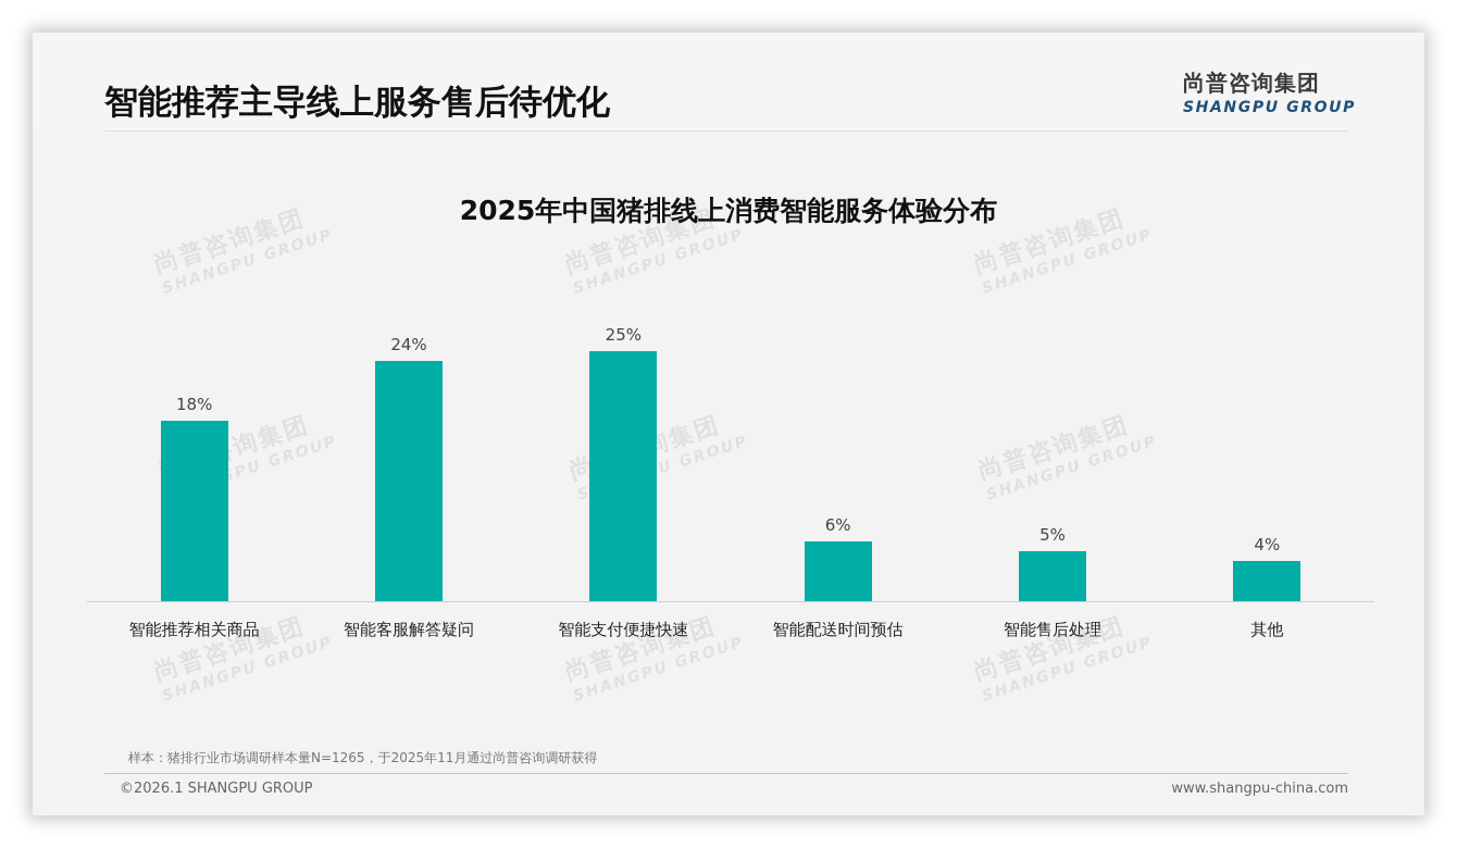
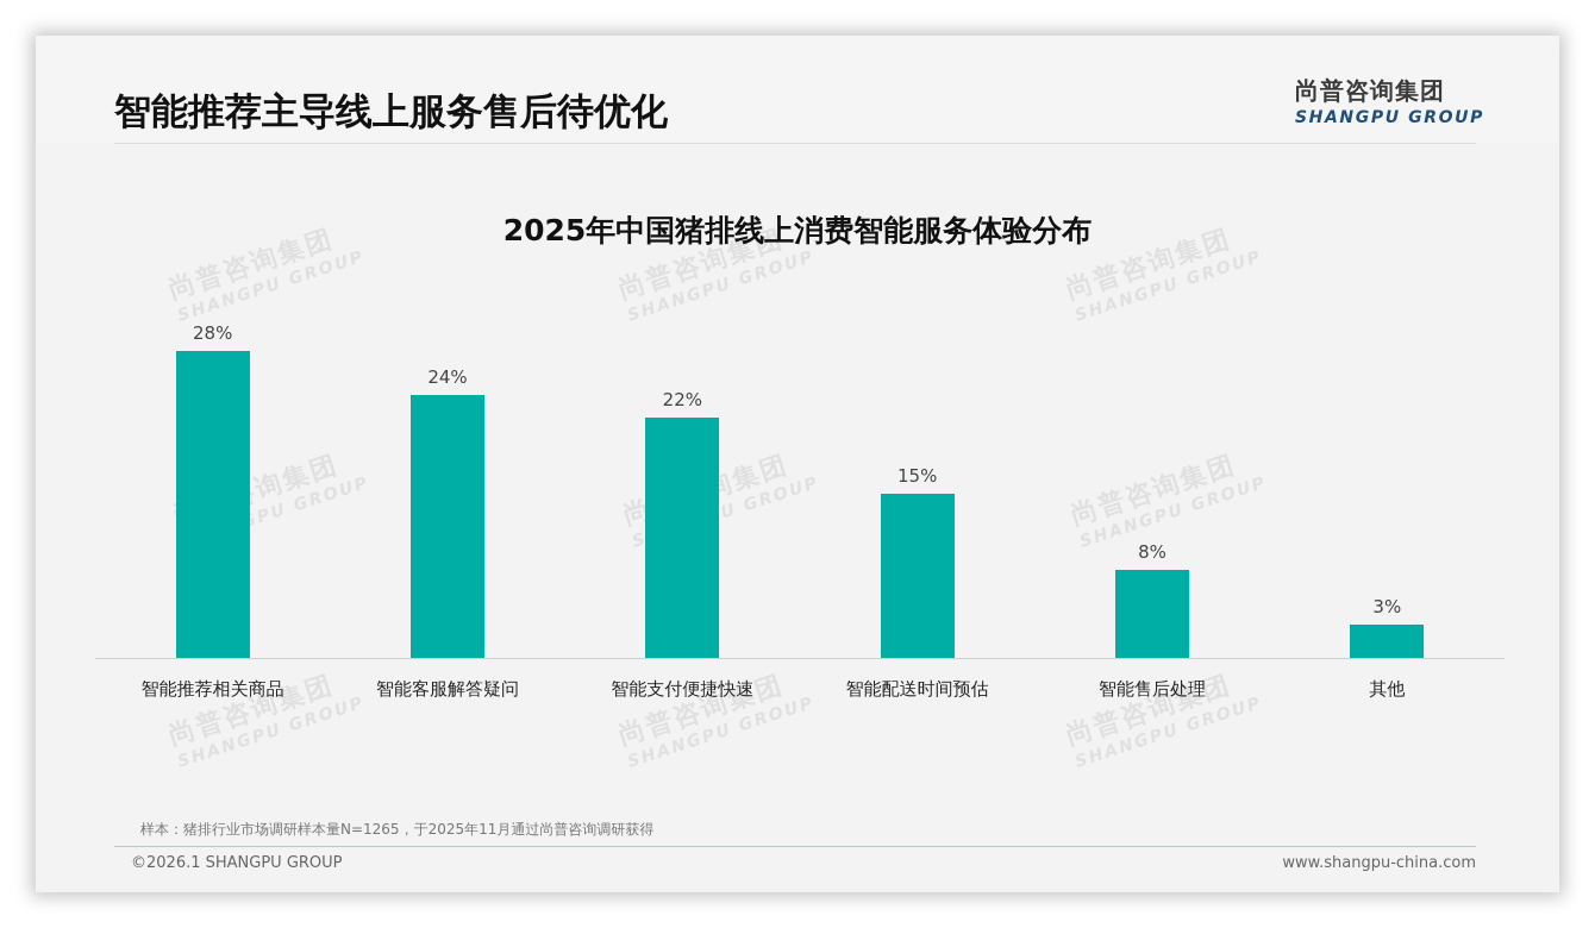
智能推荐相关商品: 18% -> 28%
智能支付便捷快速: 25% -> 22%
智能配送时间预估: 6% -> 15%
智能售后处理: 5% -> 8%
其他: 4% -> 3%
